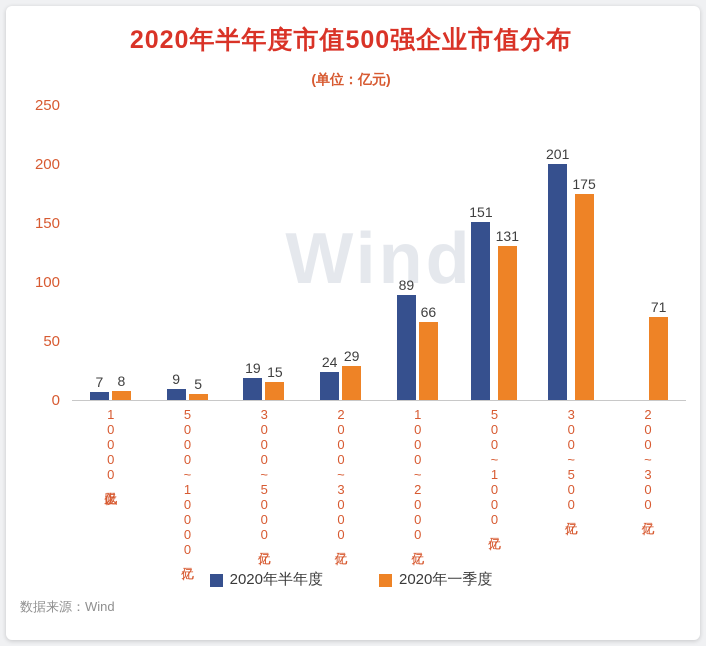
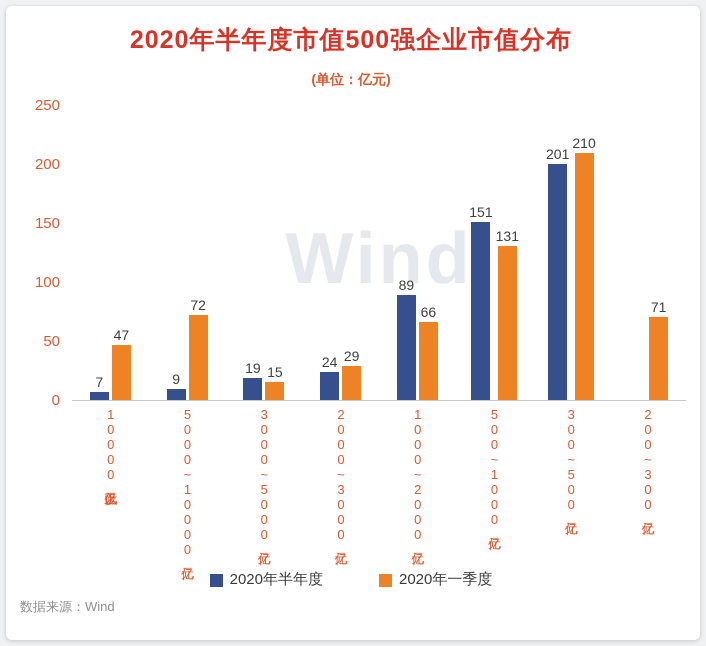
2020年一季度/10000亿元以上: 8 -> 47
2020年一季度/5000~10000亿元: 5 -> 72
2020年一季度/300~500亿元: 175 -> 210
